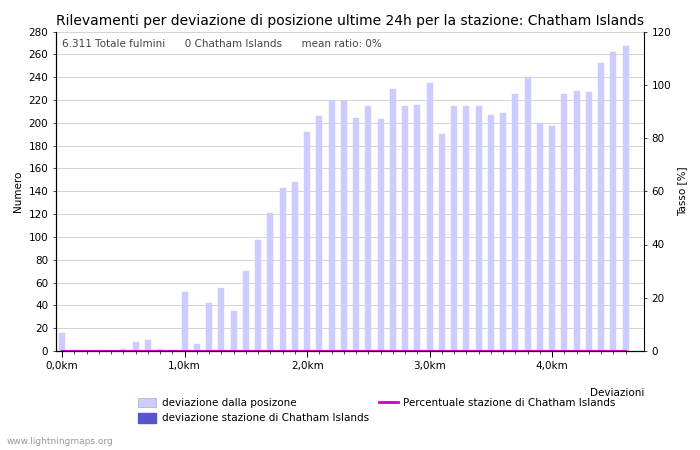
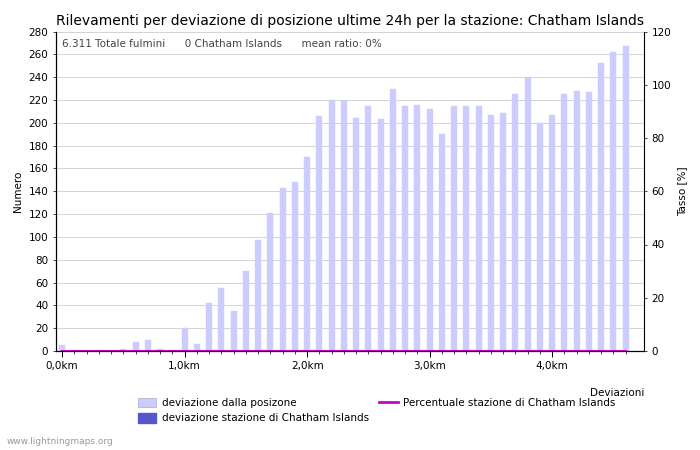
deviazione dalla posizone/0,0km: 16 -> 5
deviazione dalla posizone/1,0km: 52 -> 20
deviazione dalla posizone/2,0km: 192 -> 170
deviazione dalla posizone/3,0km: 235 -> 212
deviazione dalla posizone/4,0km: 197 -> 207
